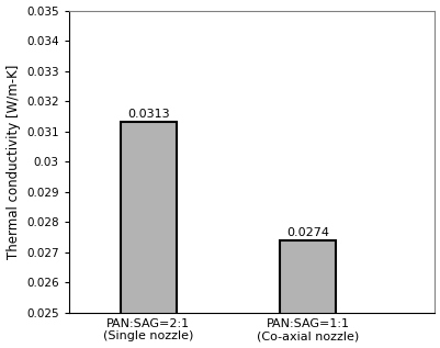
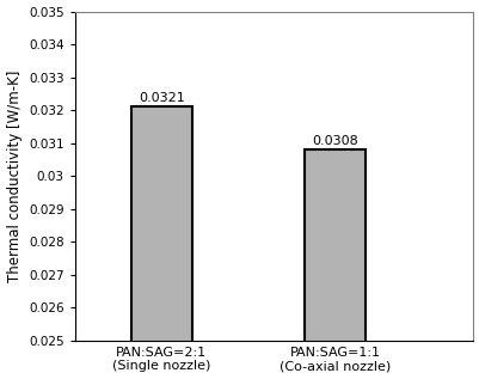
PAN:SAG=2:1 (Single nozzle): 0.0313 -> 0.0321
PAN:SAG=1:1 (Co-axial nozzle): 0.0274 -> 0.0308
